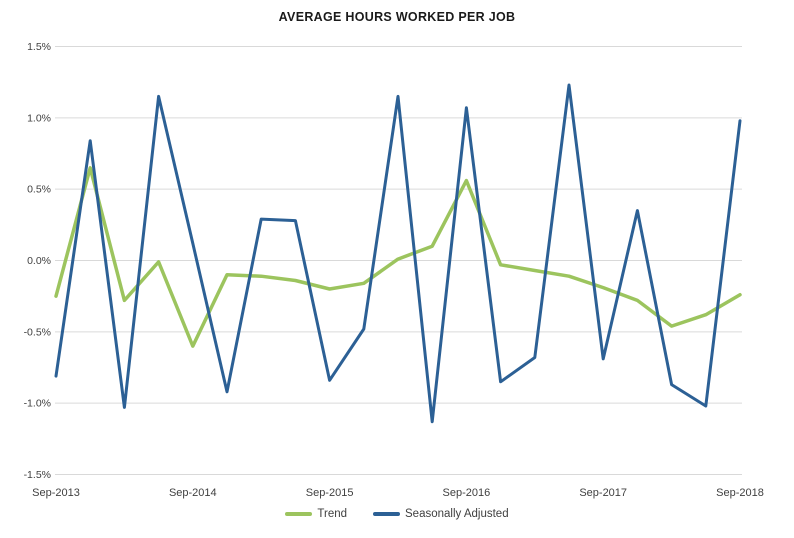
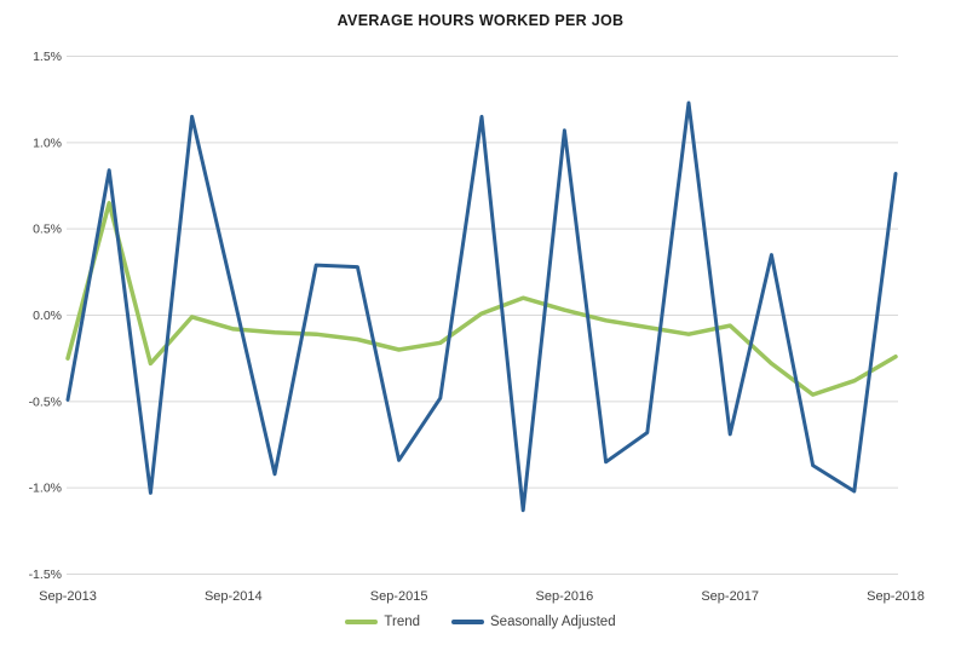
Seasonally Adjusted/Sep-2013: -0.81% -> -0.49%
Trend/Sep-2014: -0.60% -> -0.08%
Trend/Sep-2016: 0.56% -> 0.03%
Trend/Sep-2017: -0.19% -> -0.06%
Seasonally Adjusted/Sep-2018: 0.98% -> 0.82%
